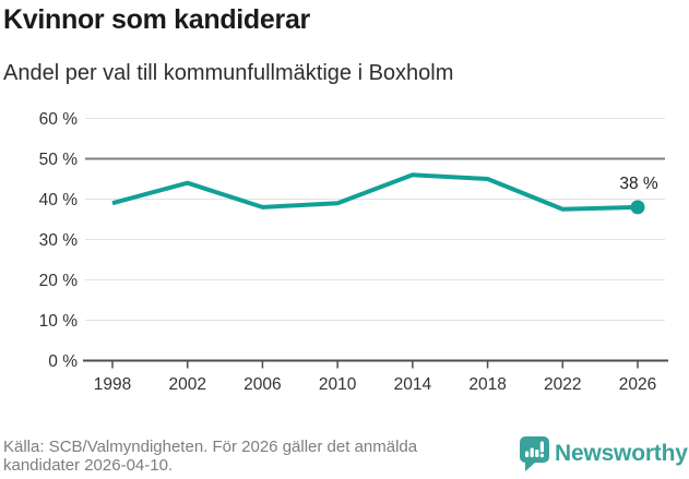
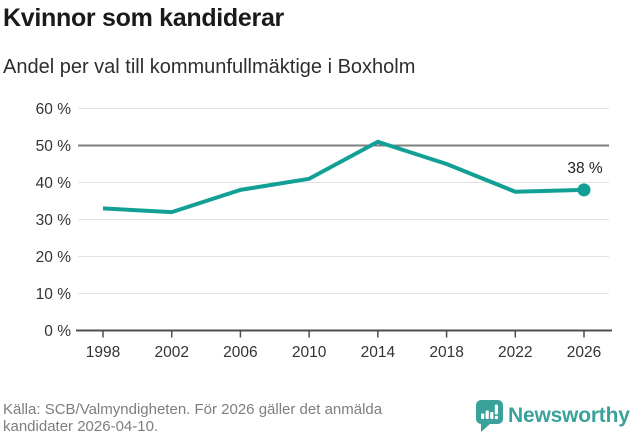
1998: 39% -> 33%
2002: 44% -> 32%
2010: 39% -> 41%
2014: 46% -> 51%
